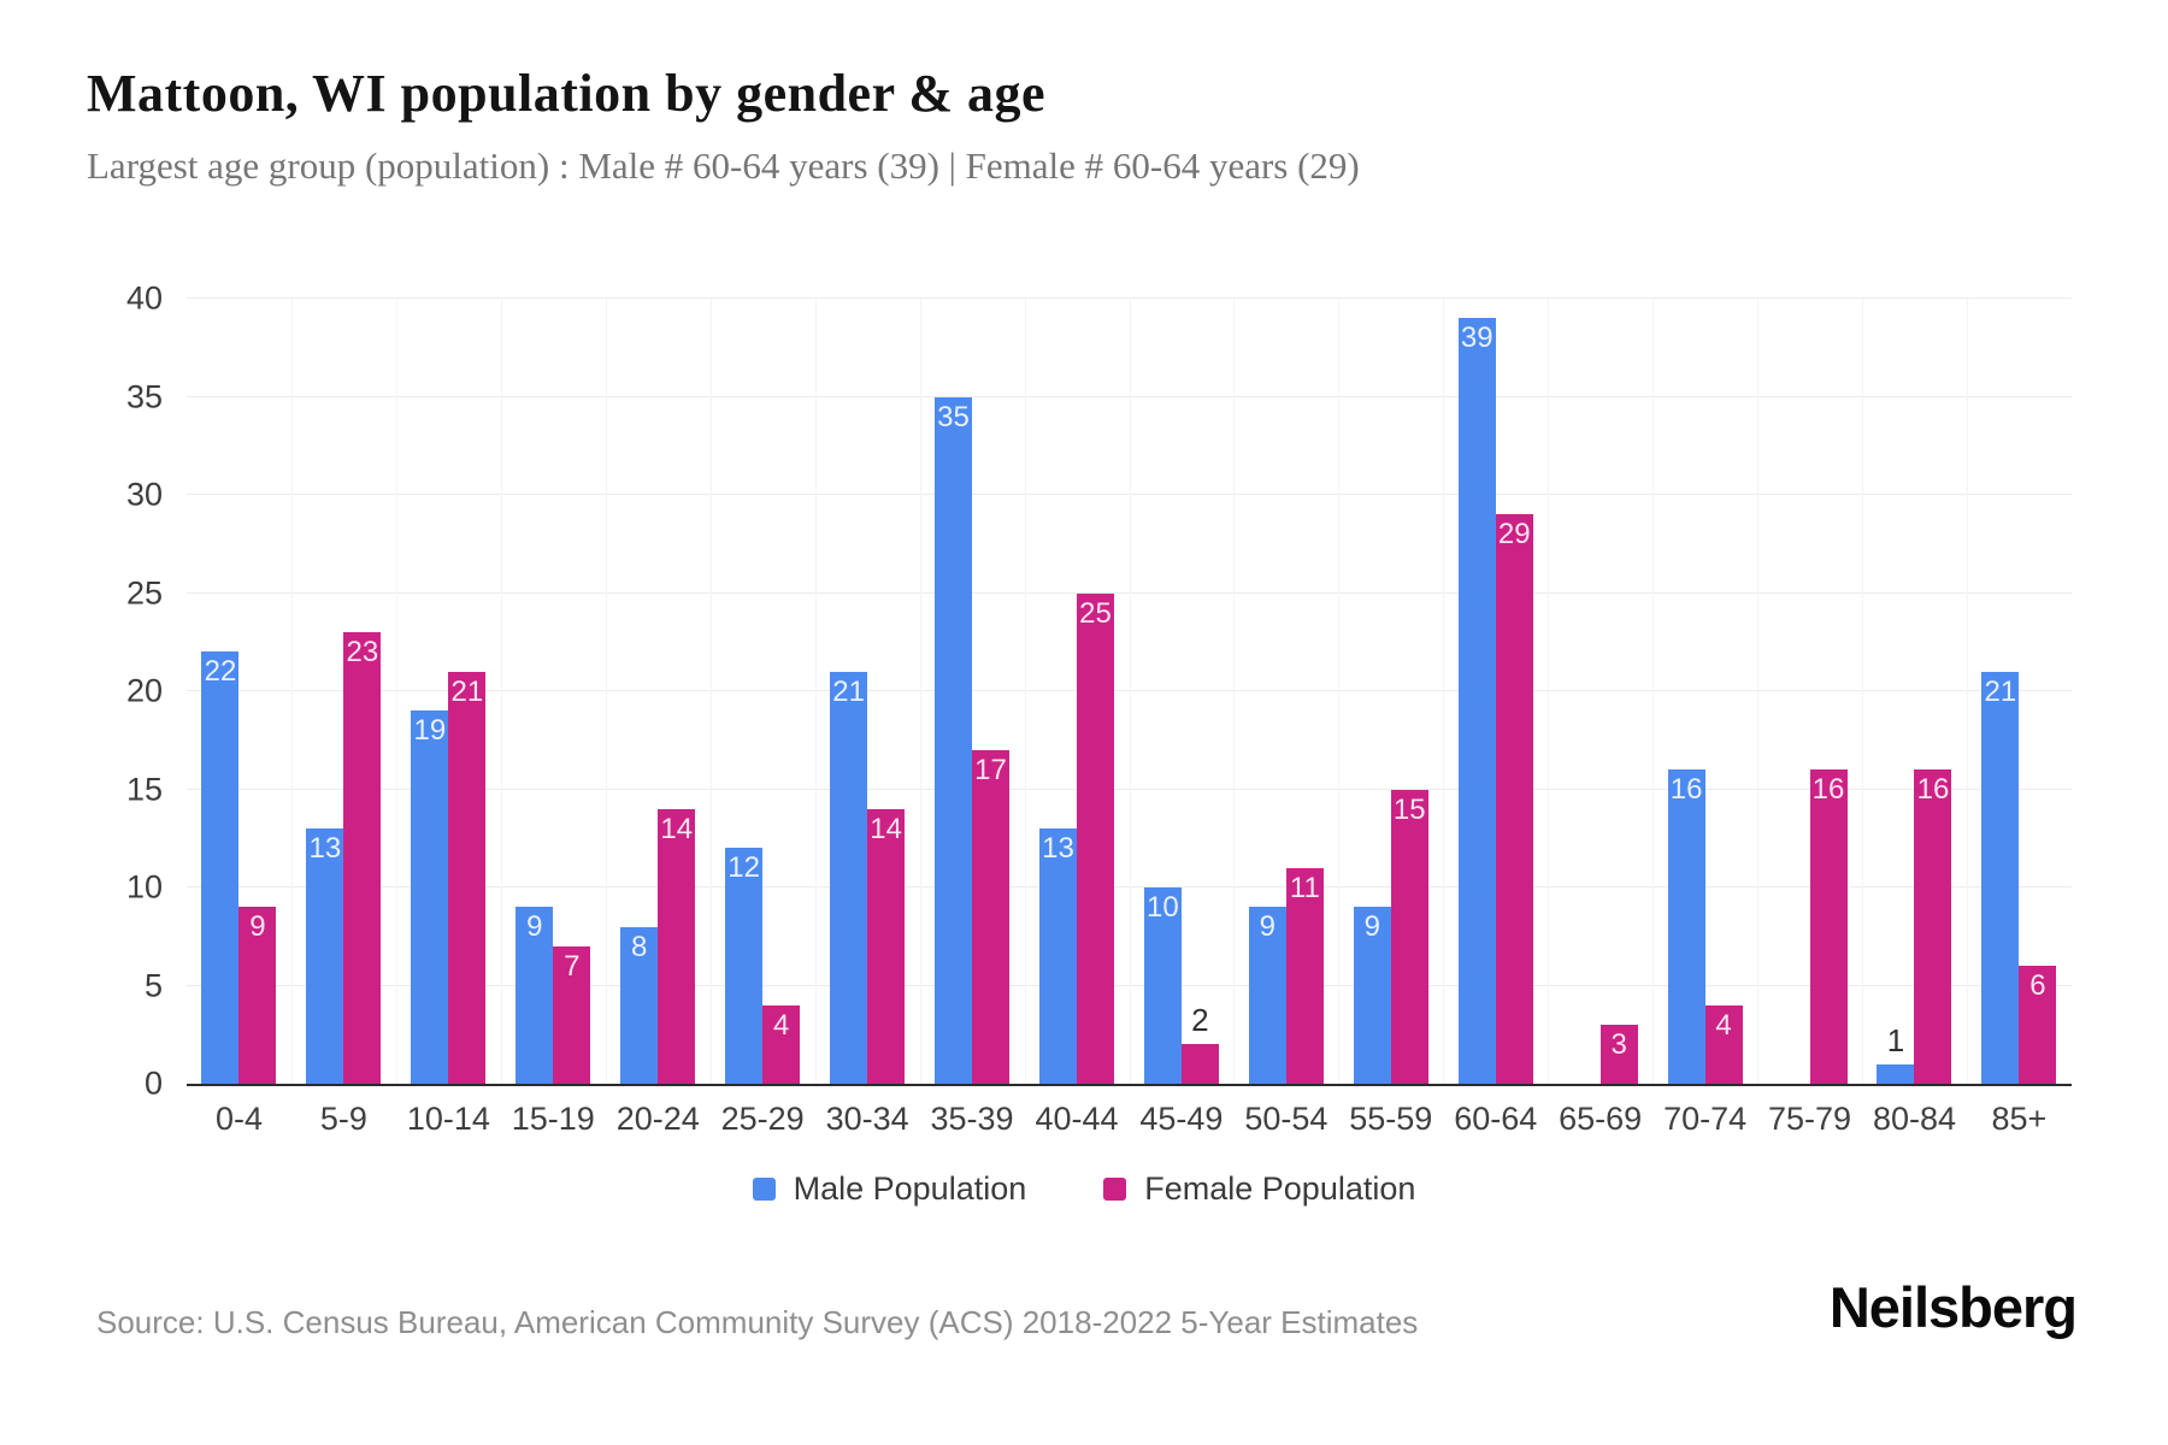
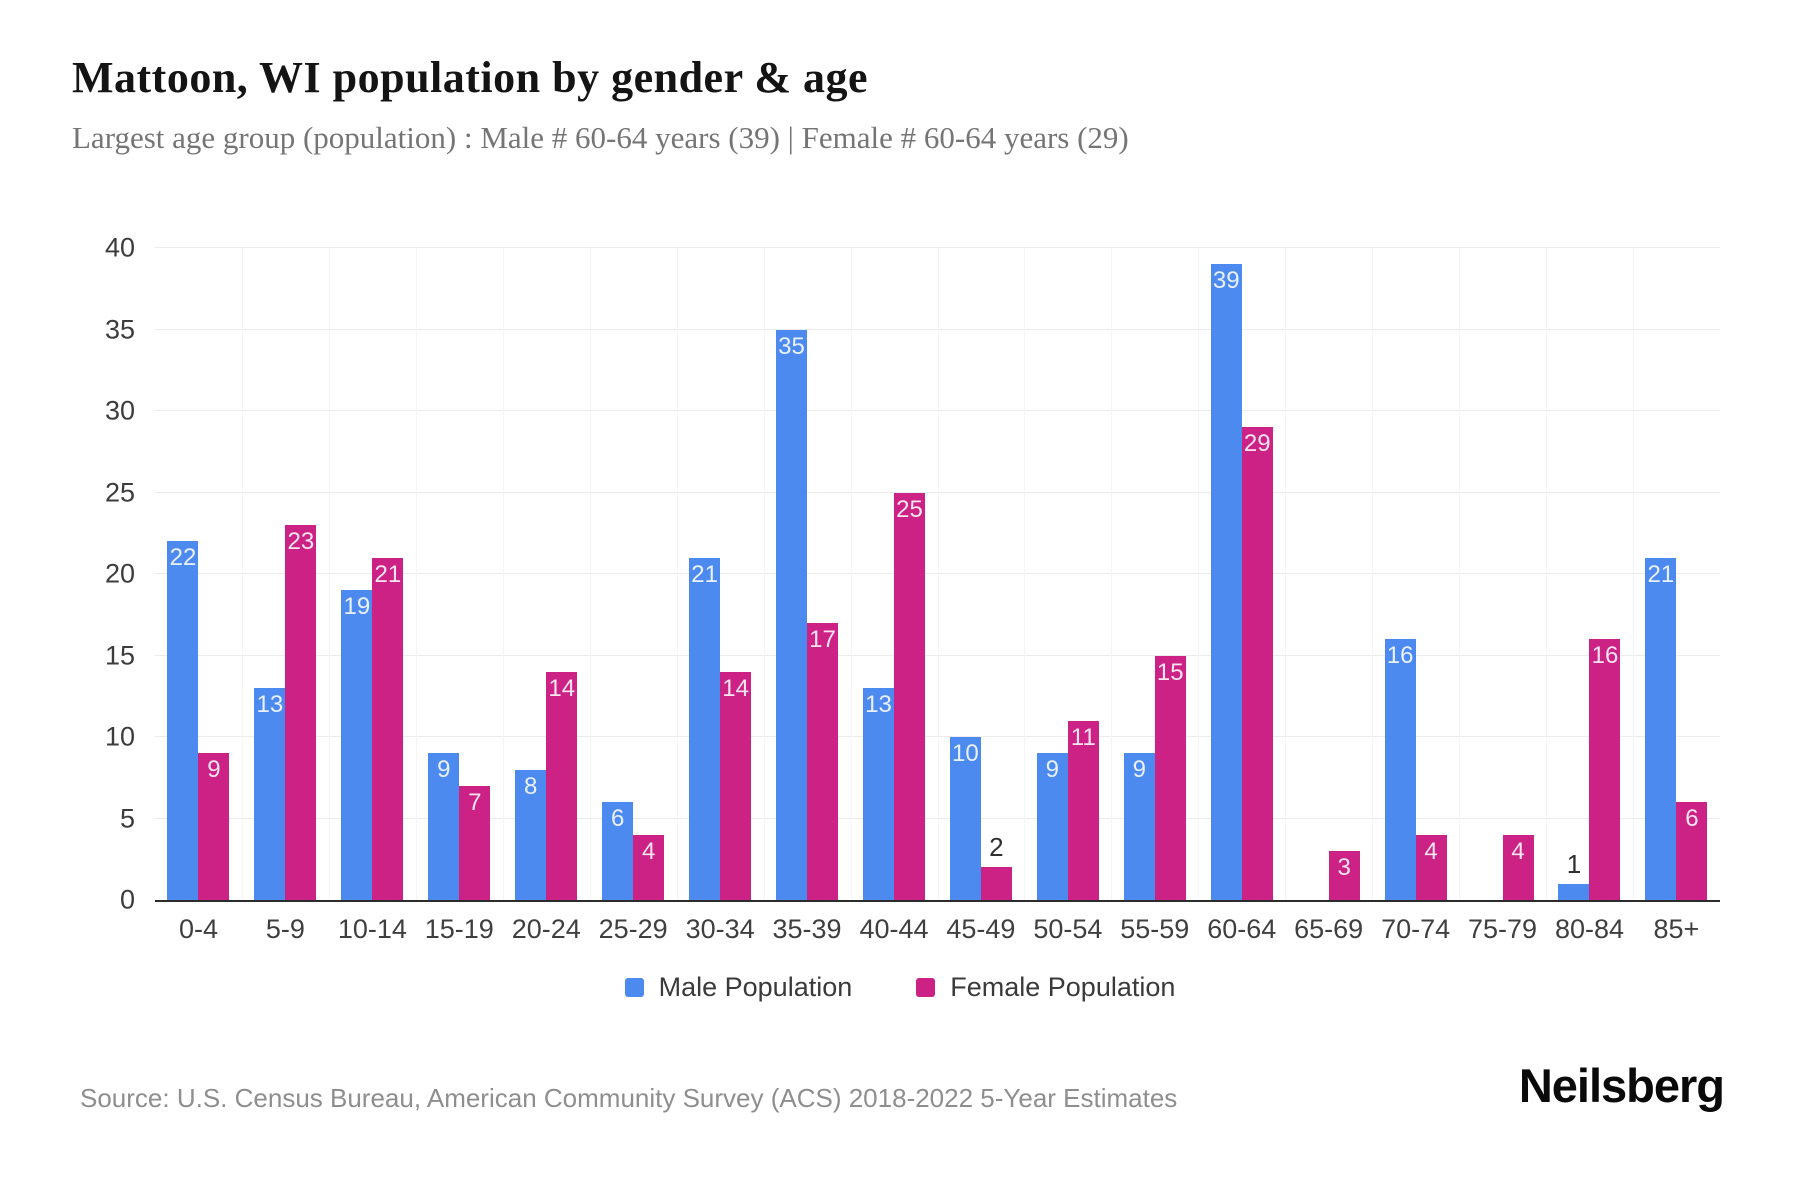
Male Population/25-29: 12 -> 6
Female Population/75-79: 16 -> 4
